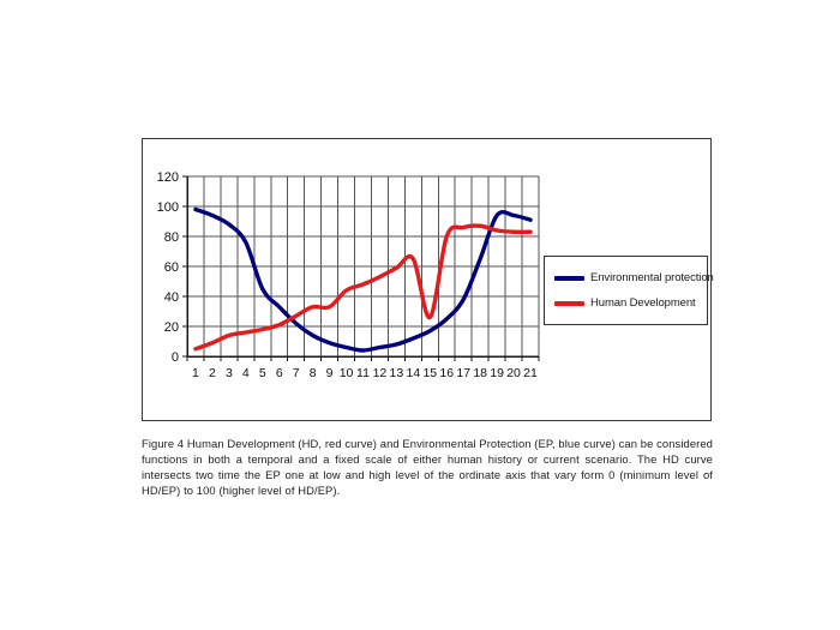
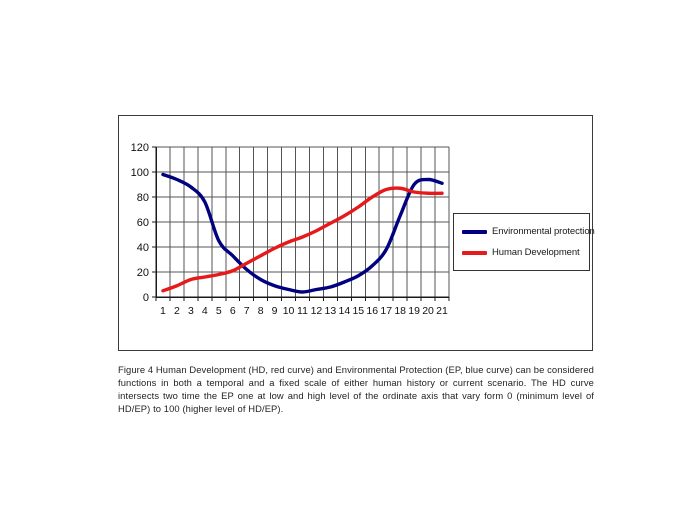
Human Development/9: 33 -> 39
Human Development/15: 26 -> 72
Environmental protection/19: 94 -> 90
